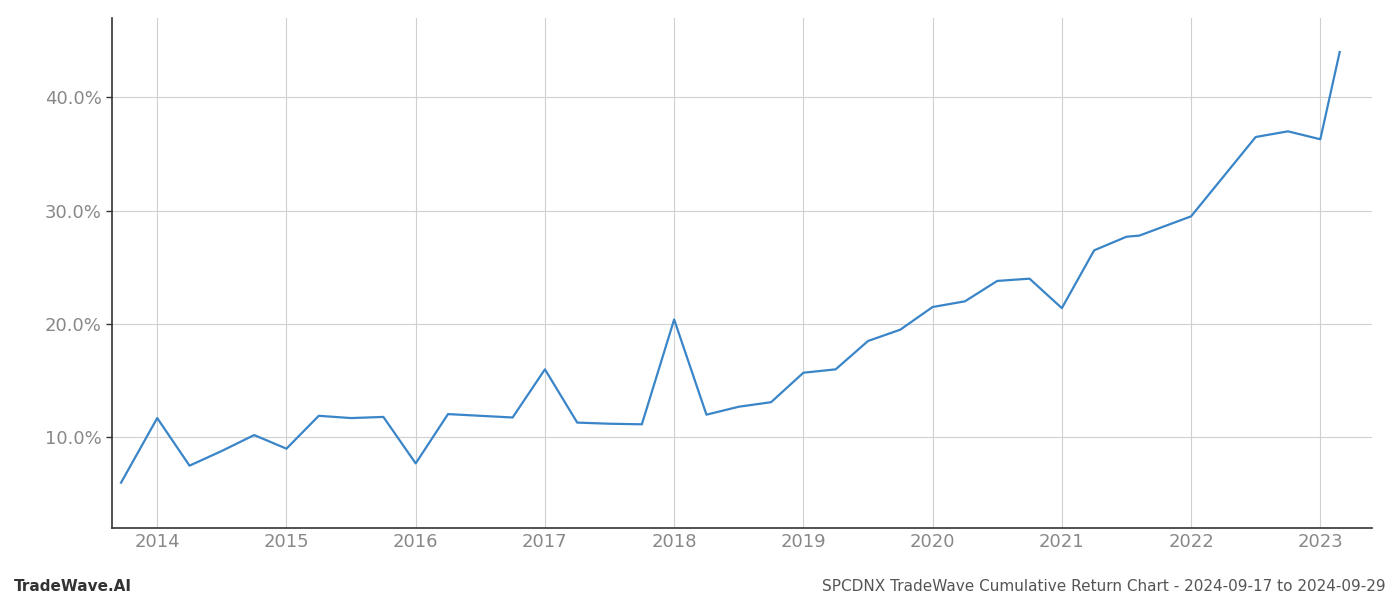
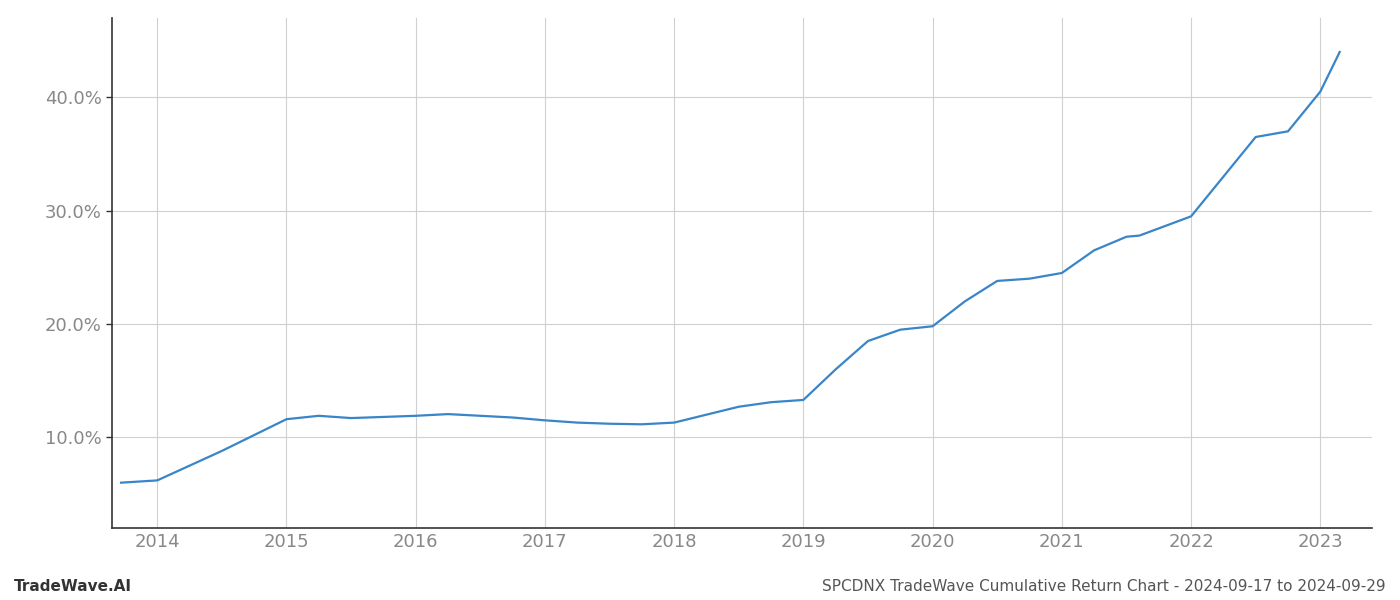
2014: 11.7% -> 6.2%
2015: 9.0% -> 11.6%
2016: 7.7% -> 11.9%
2017: 16.0% -> 11.5%
2018: 20.4% -> 11.3%
2019: 15.7% -> 13.3%
2020: 21.5% -> 19.8%
2021: 21.4% -> 24.5%
2023: 36.3% -> 40.5%
